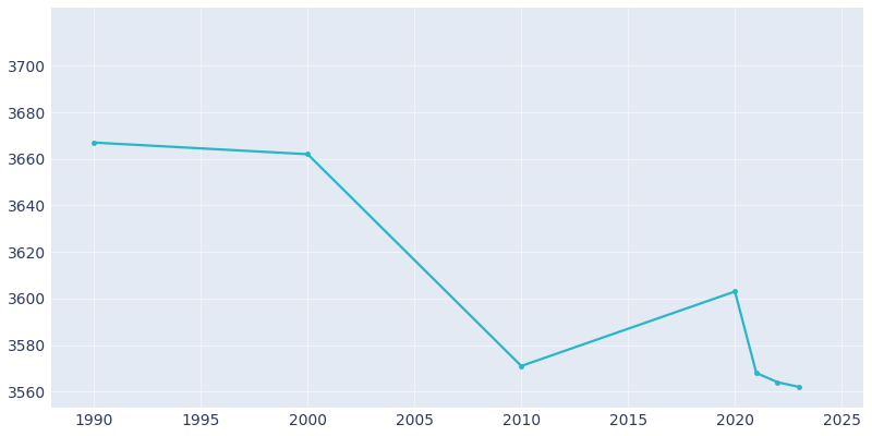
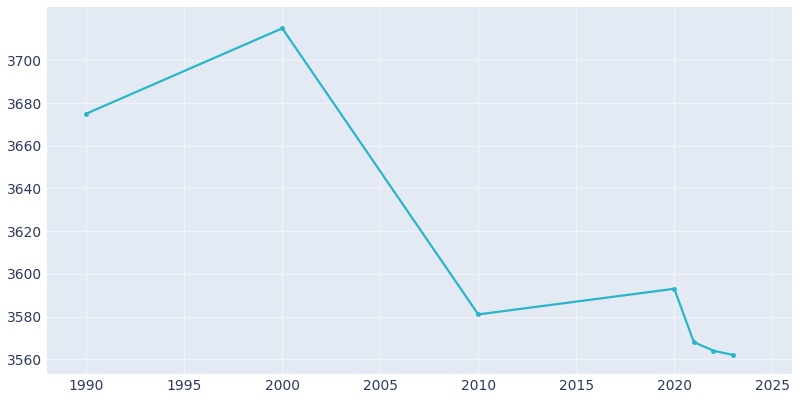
1990: 3667 -> 3675
2000: 3662 -> 3715
2010: 3571 -> 3581
2020: 3603 -> 3593
